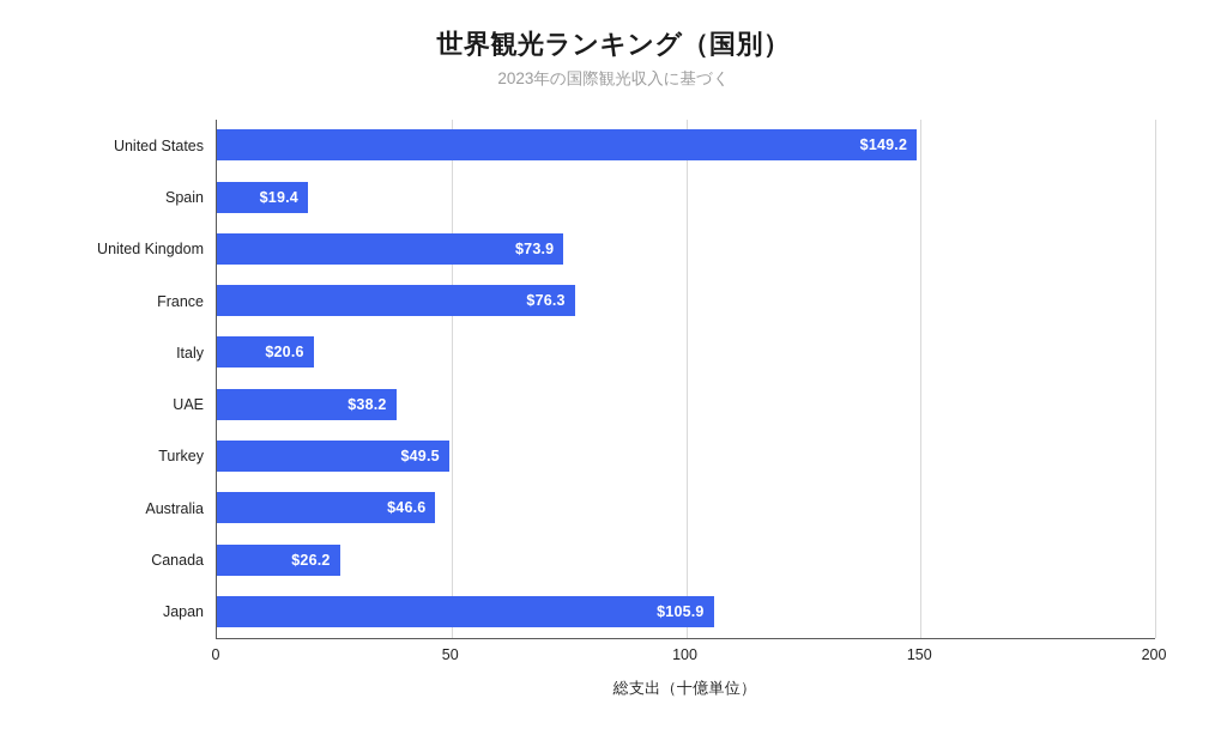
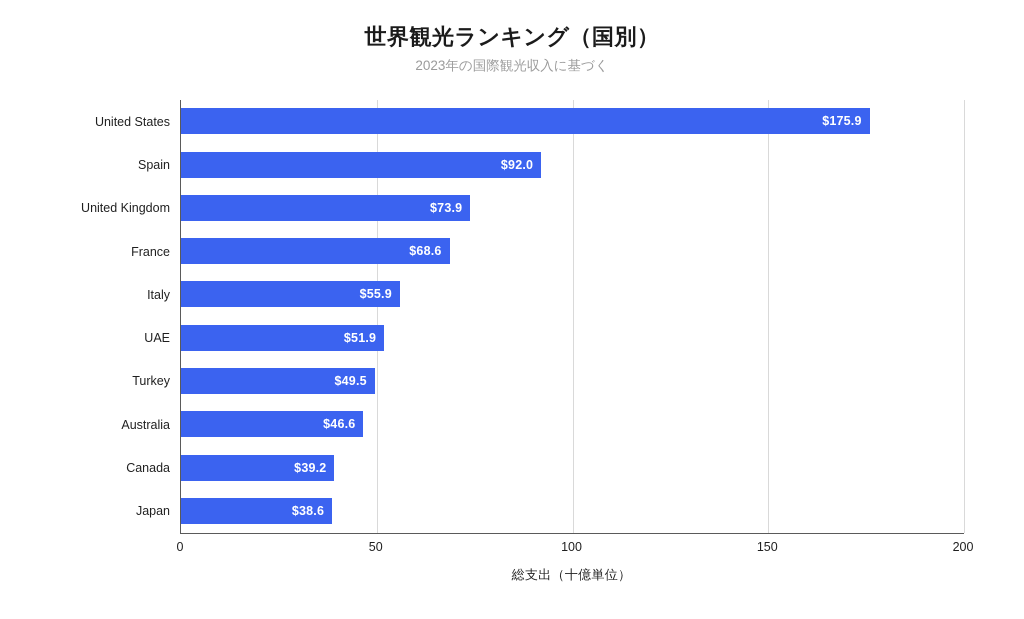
United States: $149.2 -> $175.9
Spain: $19.4 -> $92.0
France: $76.3 -> $68.6
Italy: $20.6 -> $55.9
UAE: $38.2 -> $51.9
Canada: $26.2 -> $39.2
Japan: $105.9 -> $38.6
